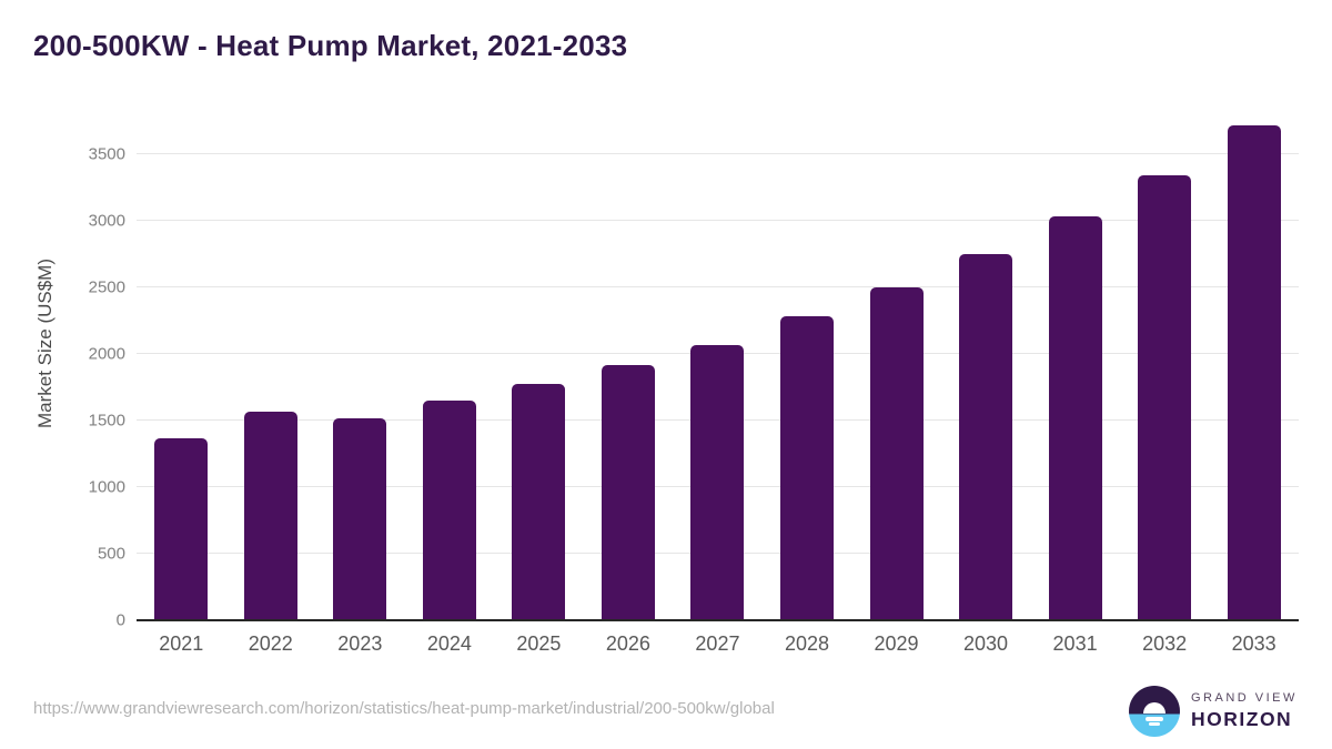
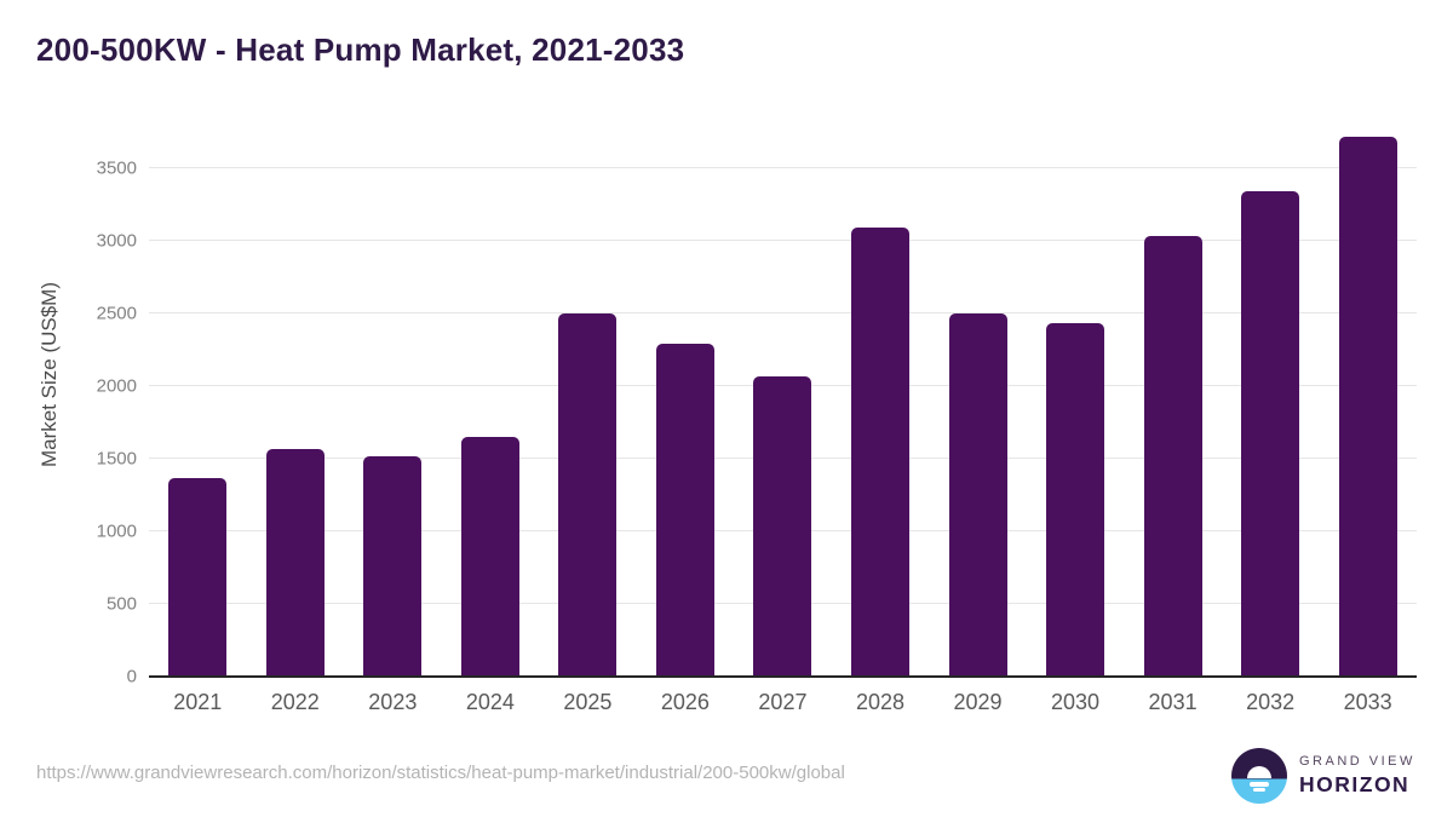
2025: 1780 -> 2500
2026: 1920 -> 2290
2028: 2280 -> 3090
2030: 2750 -> 2430
